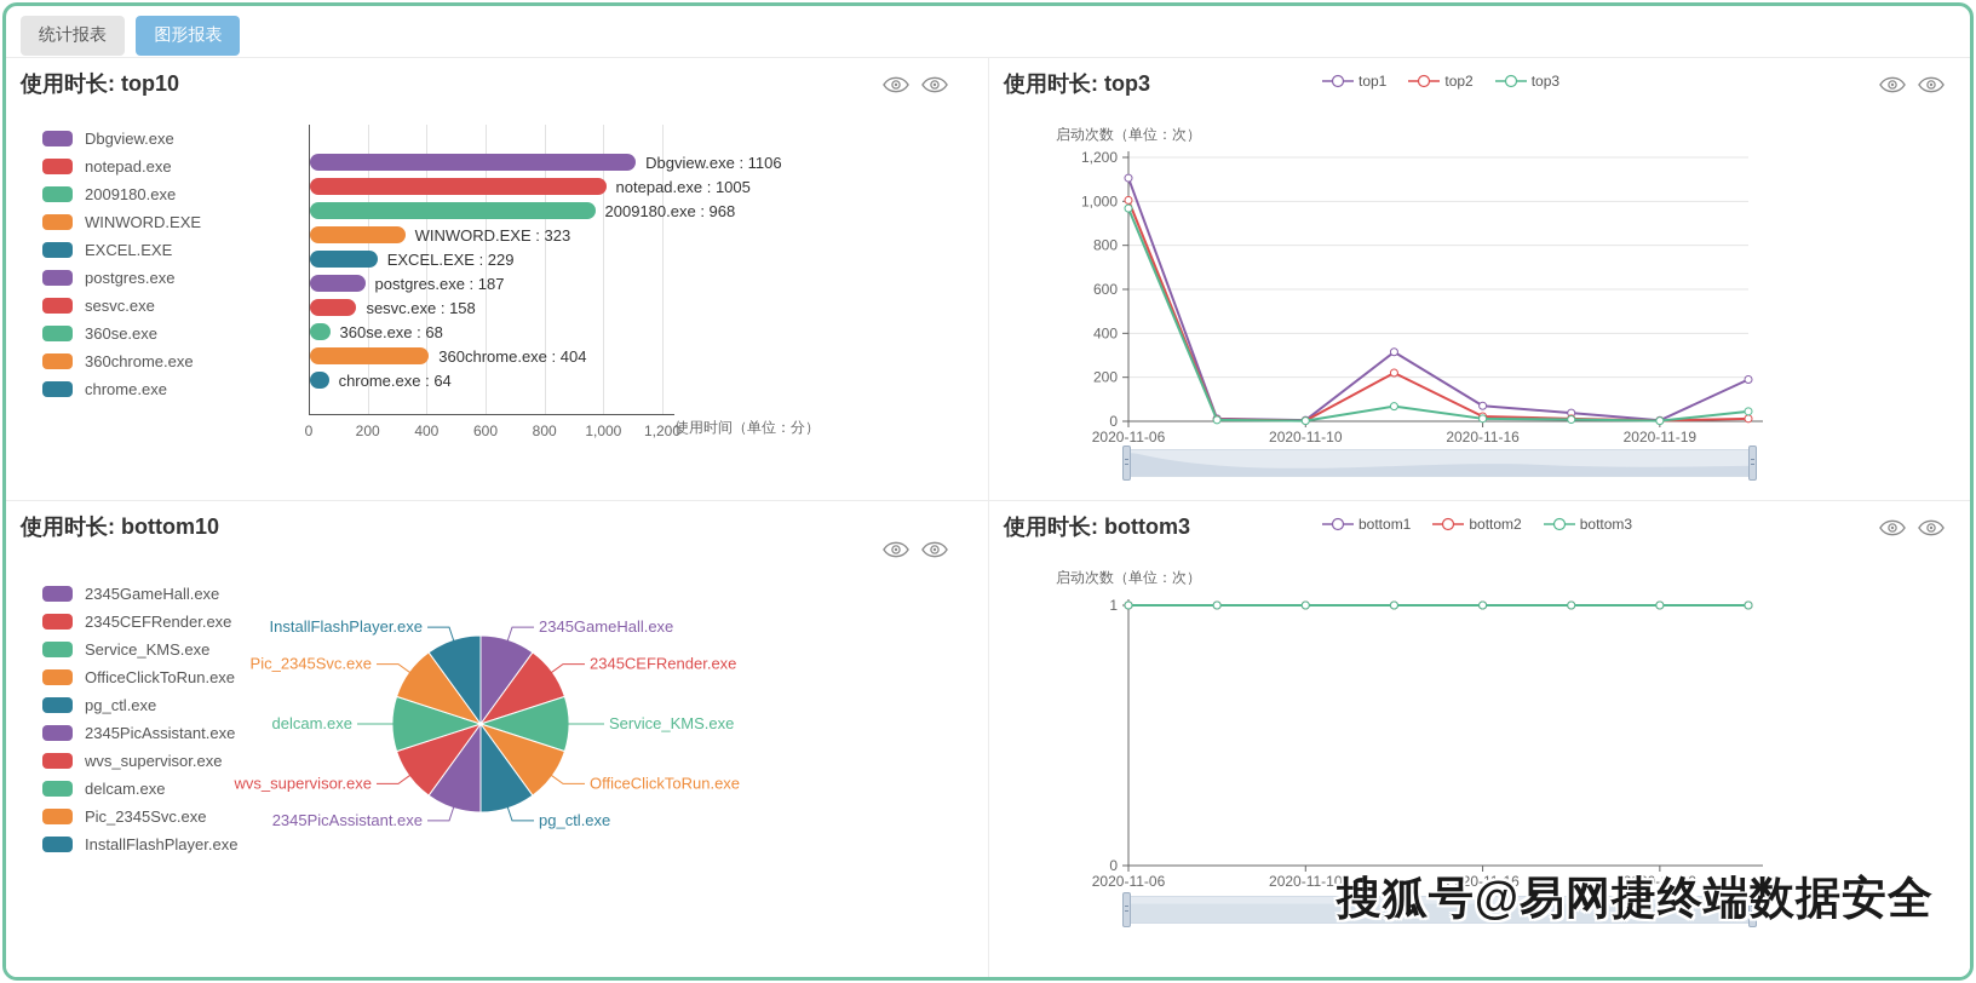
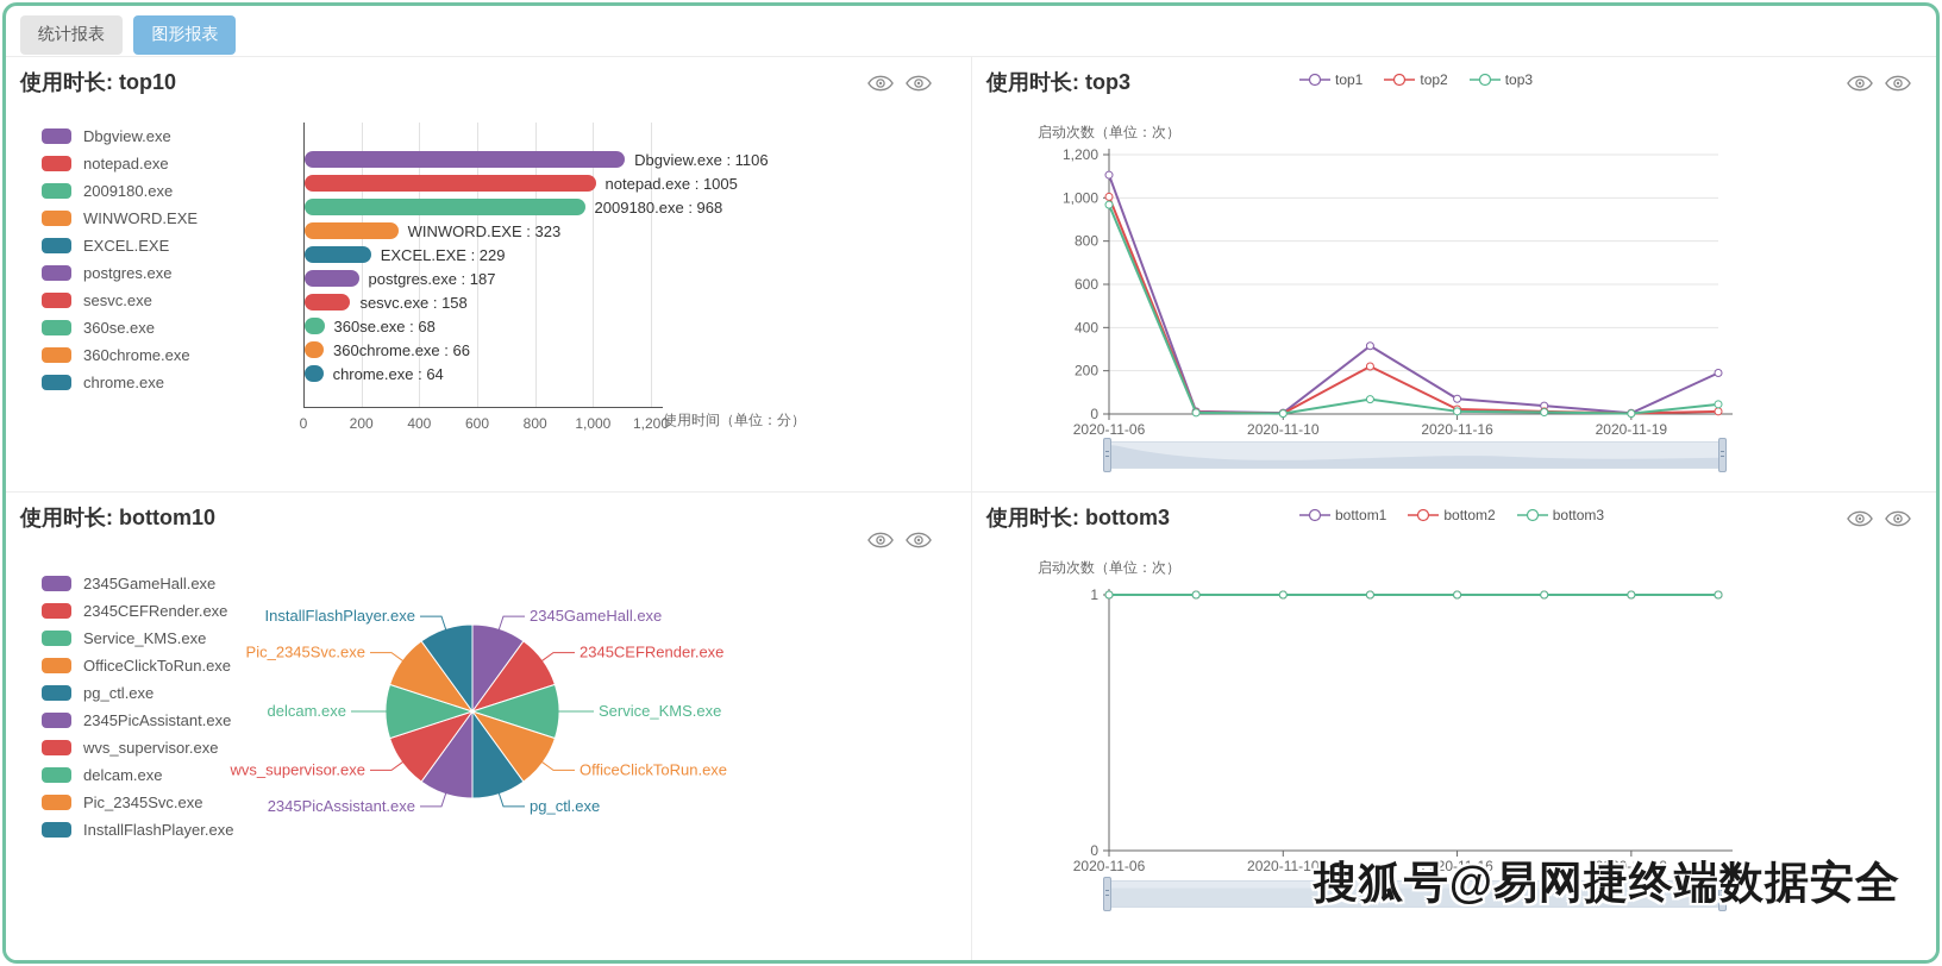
使用时长: top10/360chrome.exe: 404 -> 66
